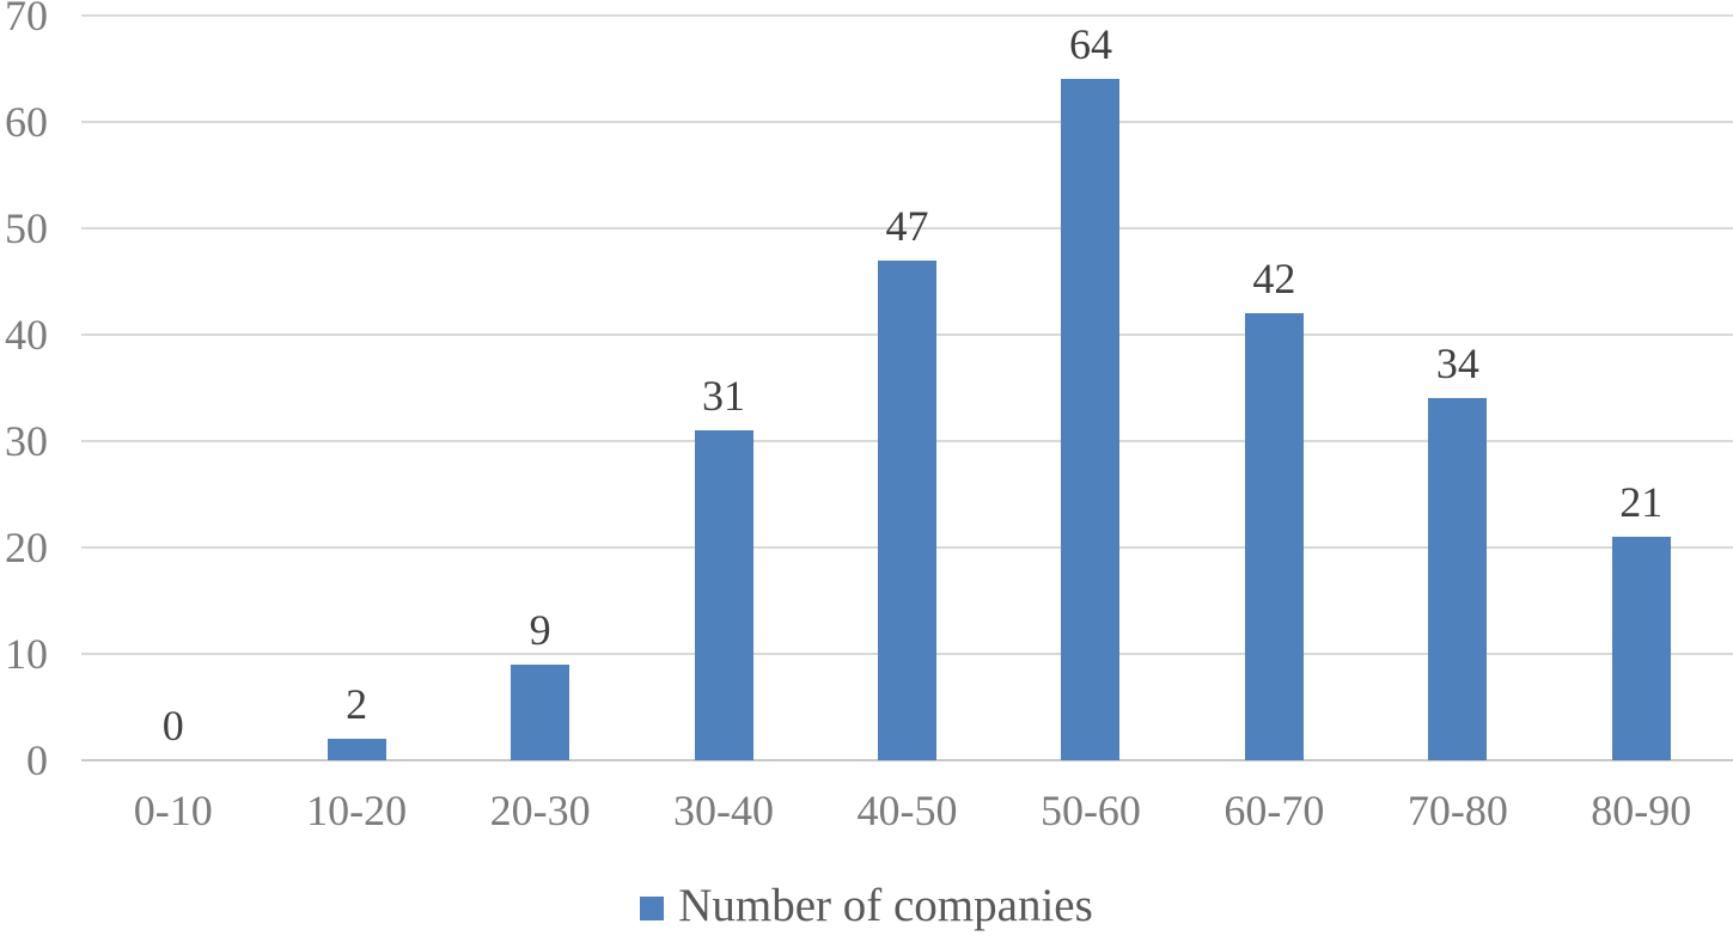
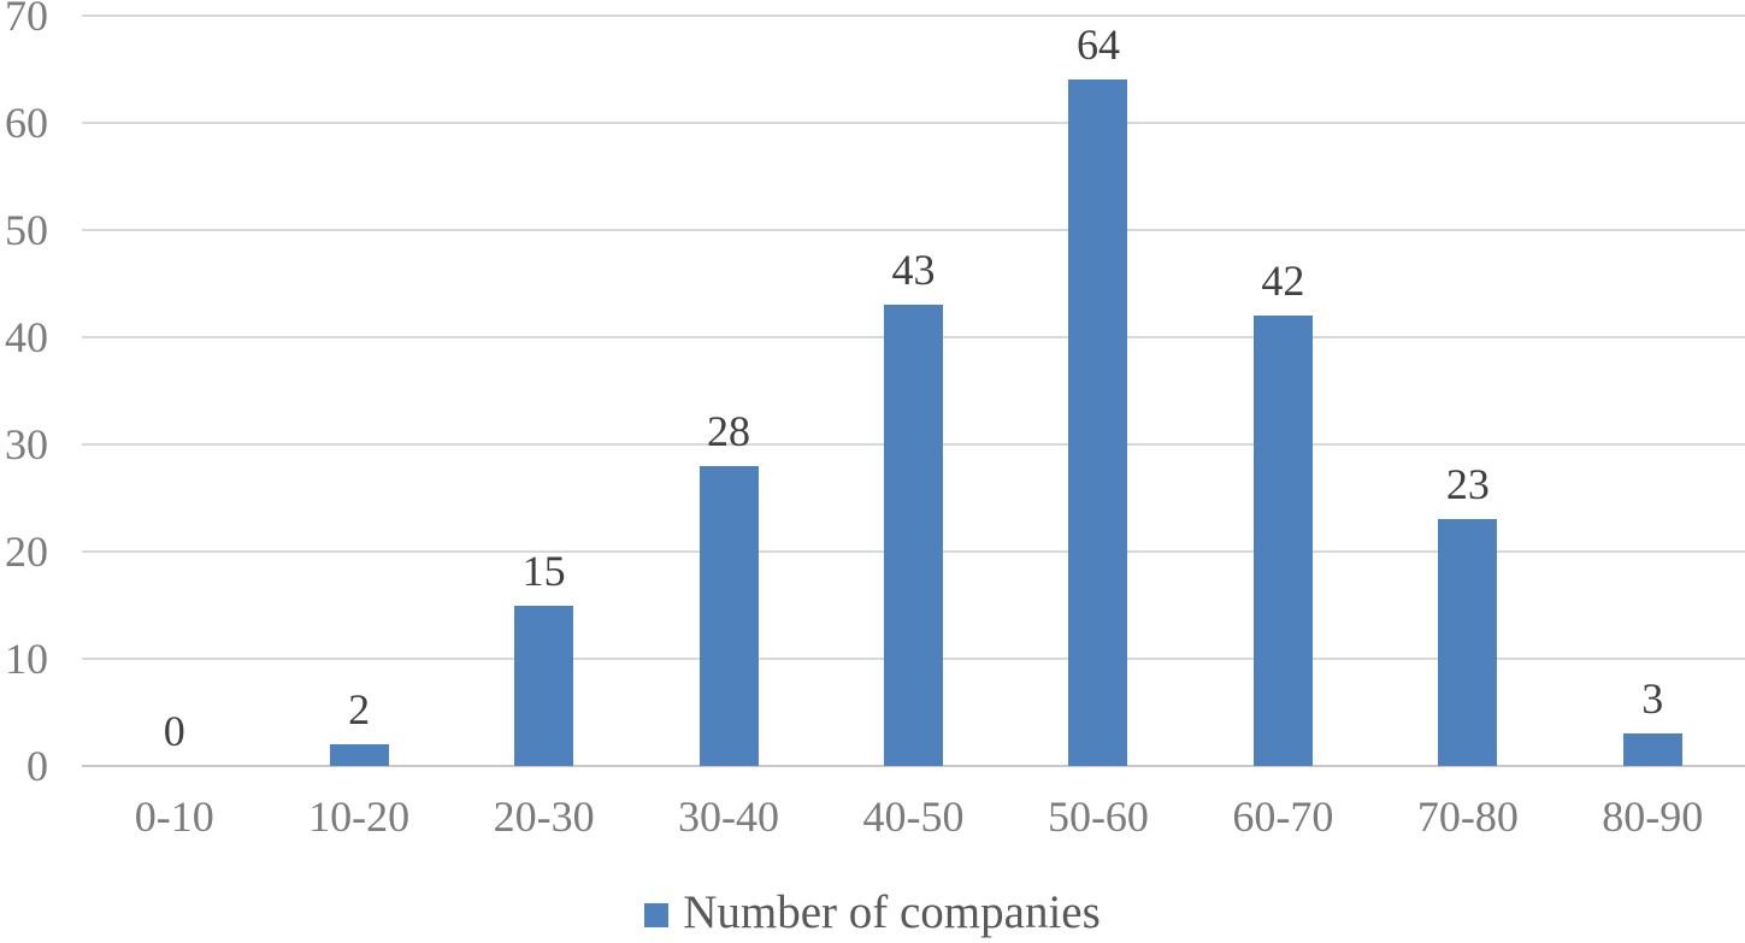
20-30: 9 -> 15
30-40: 31 -> 28
40-50: 47 -> 43
70-80: 34 -> 23
80-90: 21 -> 3
